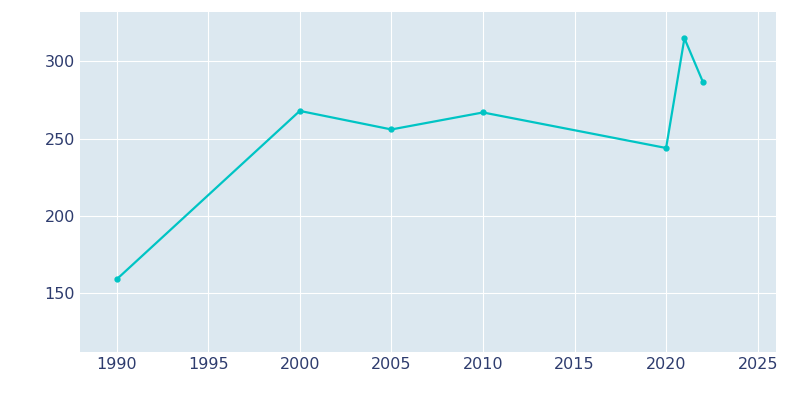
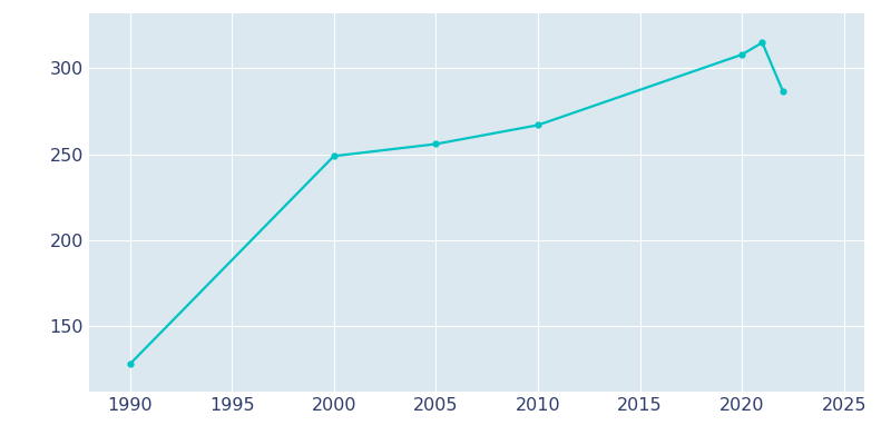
1990: 159 -> 128
2000: 268 -> 249
2020: 244 -> 308
